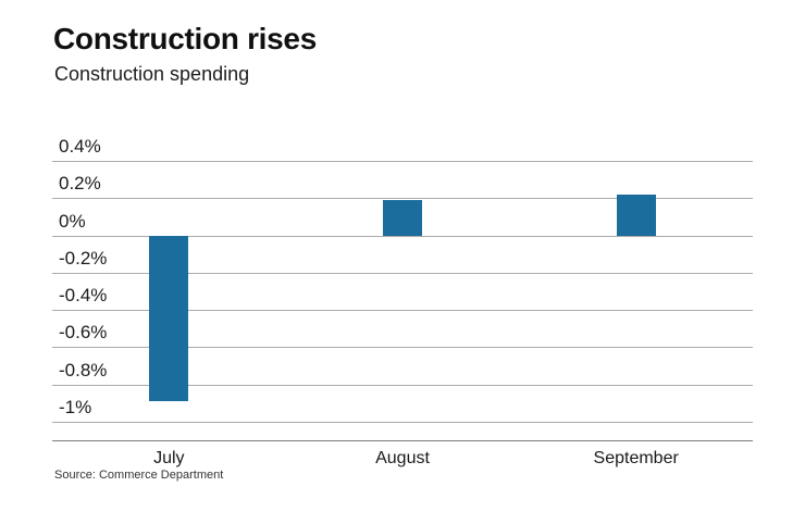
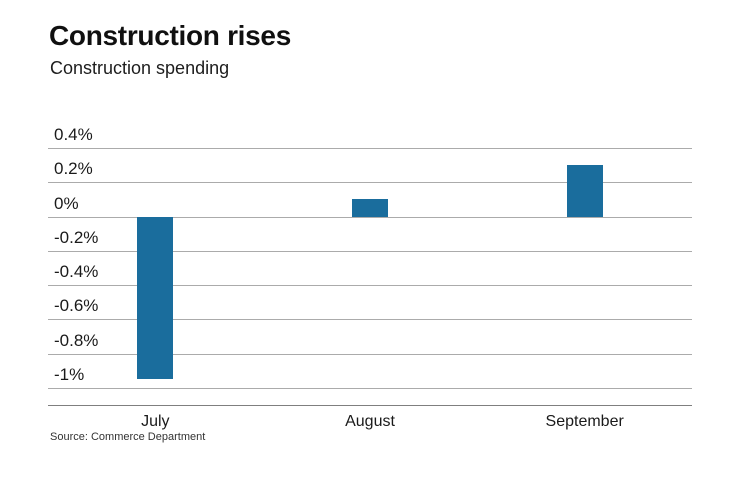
July: -0.89% -> -0.95%
August: 0.19% -> 0.10%
September: 0.22% -> 0.30%
